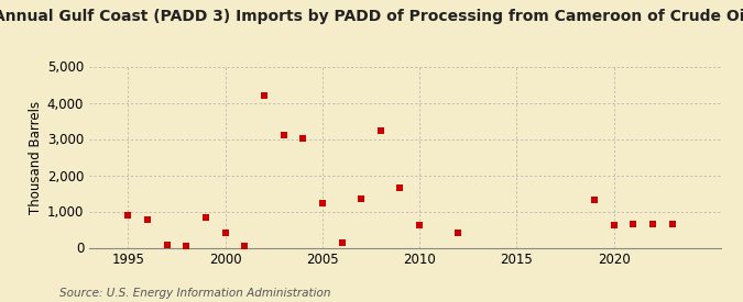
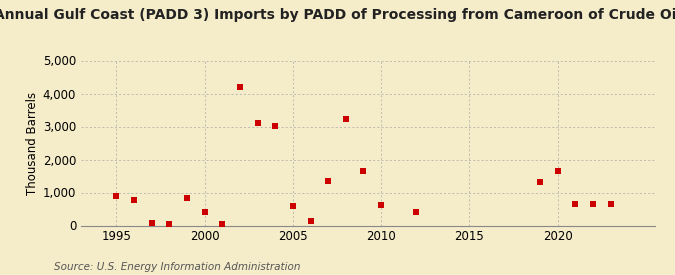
2005: 1,220 -> 600
2020: 630 -> 1,650
